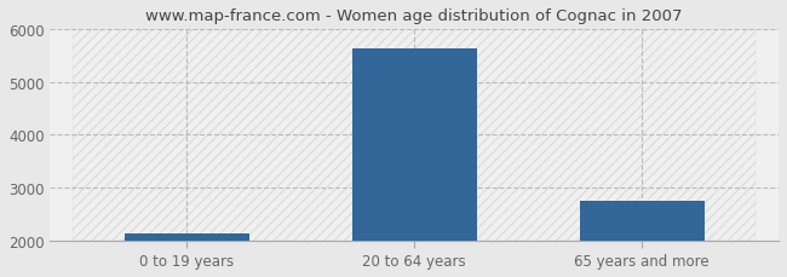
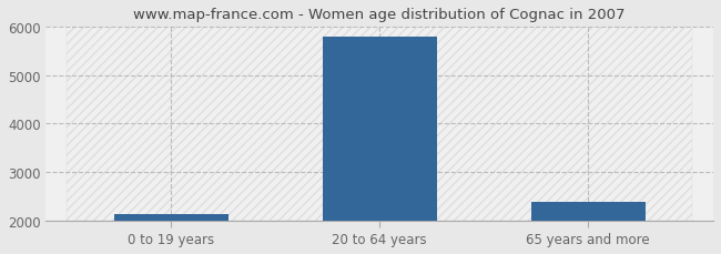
20 to 64 years: 5650 -> 5810
65 years and more: 2750 -> 2390
